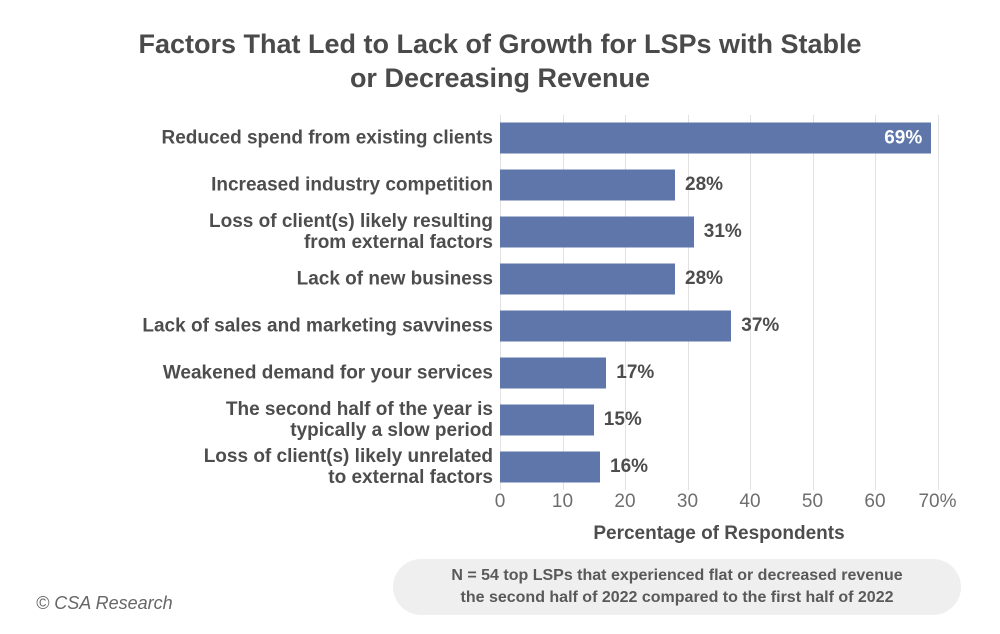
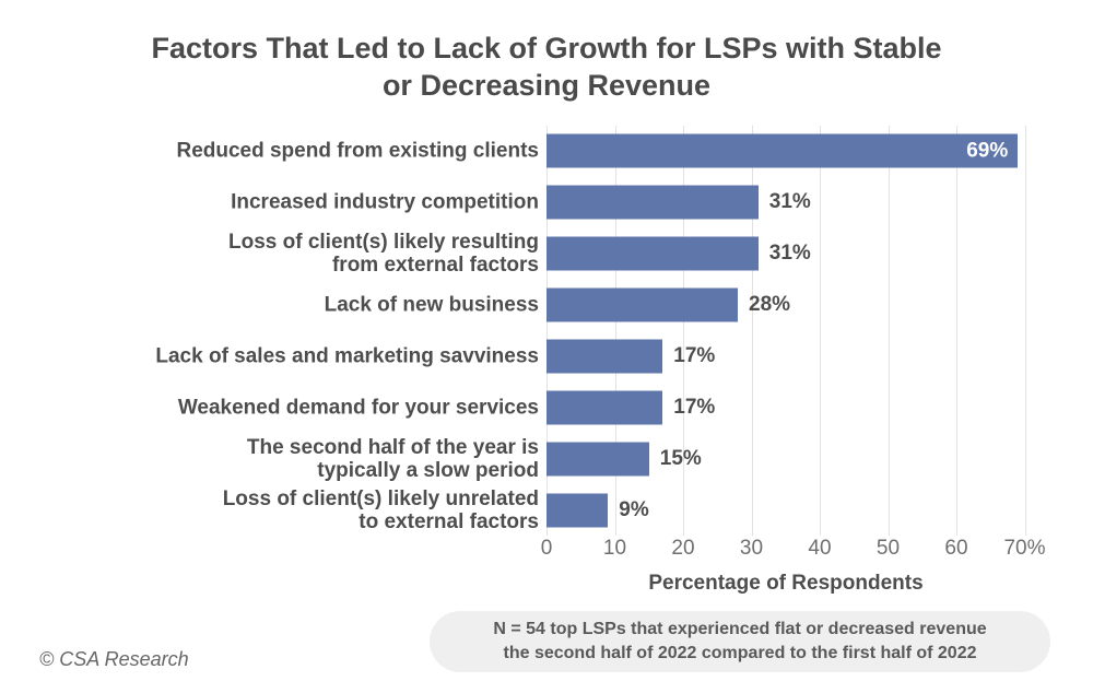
Increased industry competition: 28% -> 31%
Lack of sales and marketing savviness: 37% -> 17%
Loss of client(s) likely unrelated to external factors: 16% -> 9%
